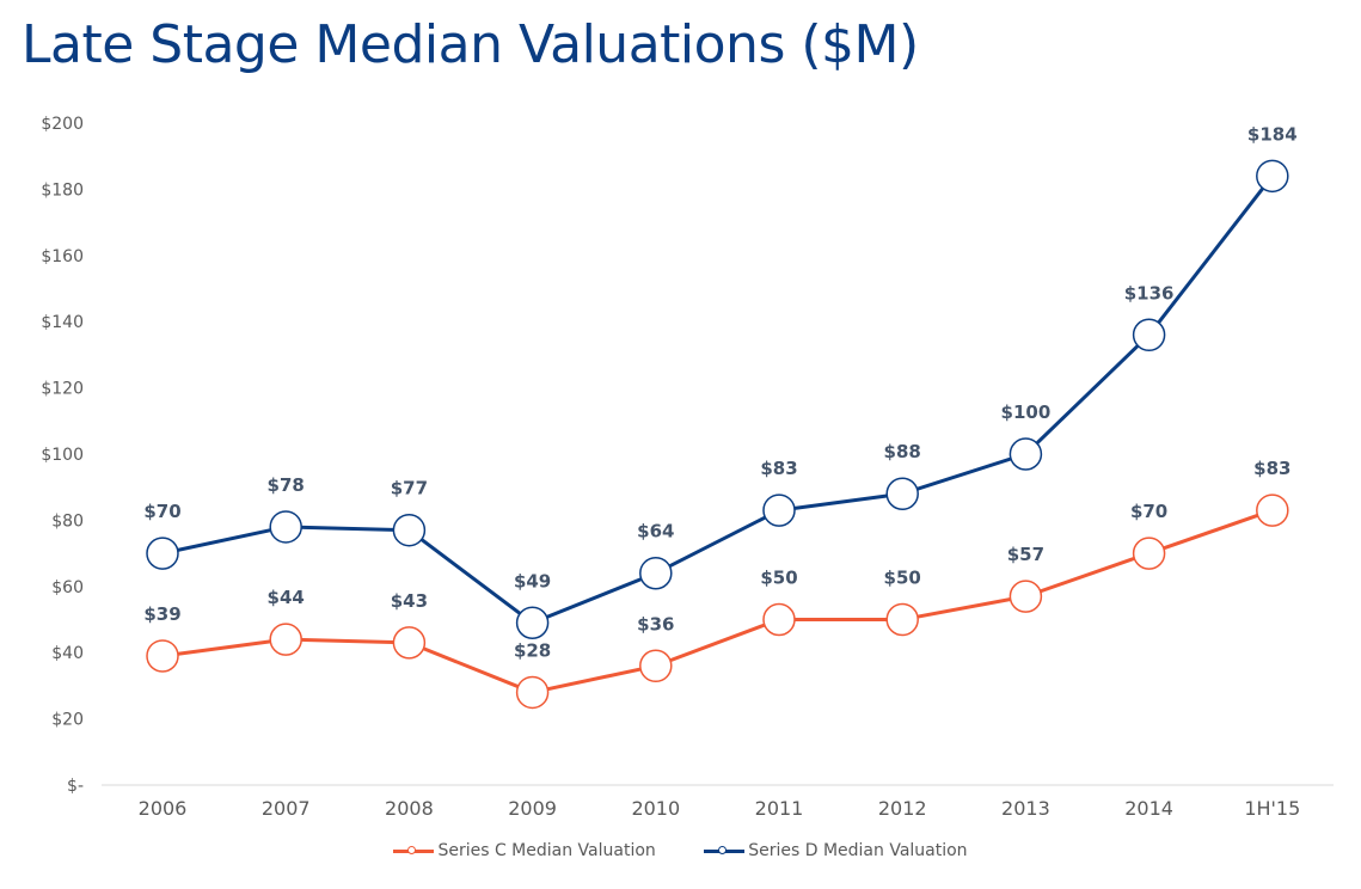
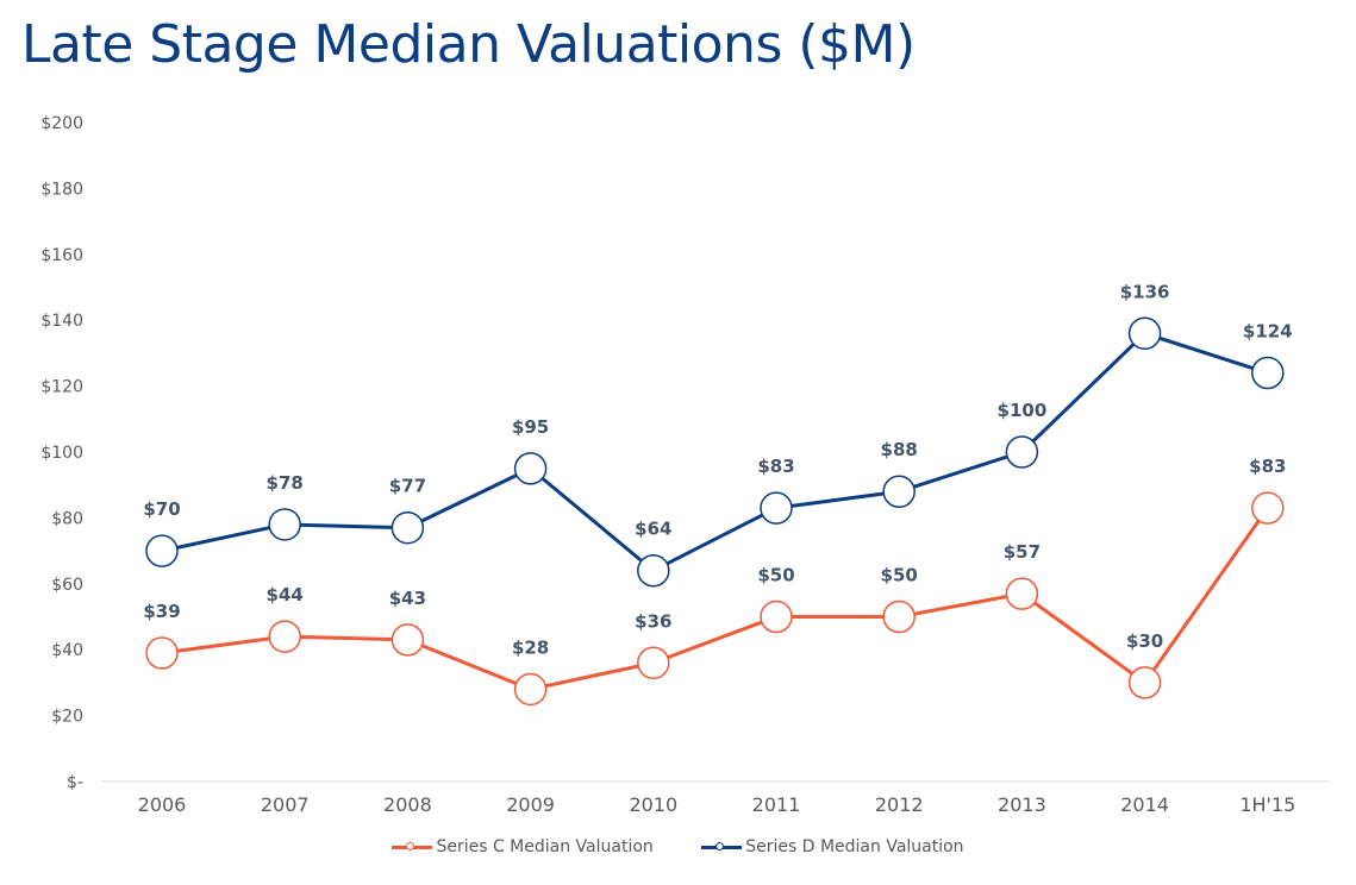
Series D Median Valuation/2009: $49 -> $95
Series C Median Valuation/2014: $70 -> $30
Series D Median Valuation/1H'15: $184 -> $124
